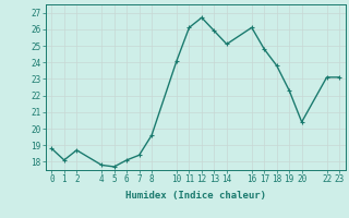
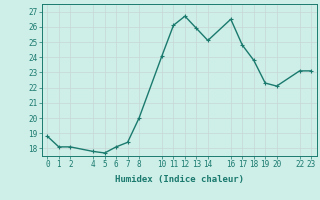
2: 18.7 -> 18.1
8: 19.6 -> 20.0
16: 26.1 -> 26.5
20: 20.4 -> 22.1
